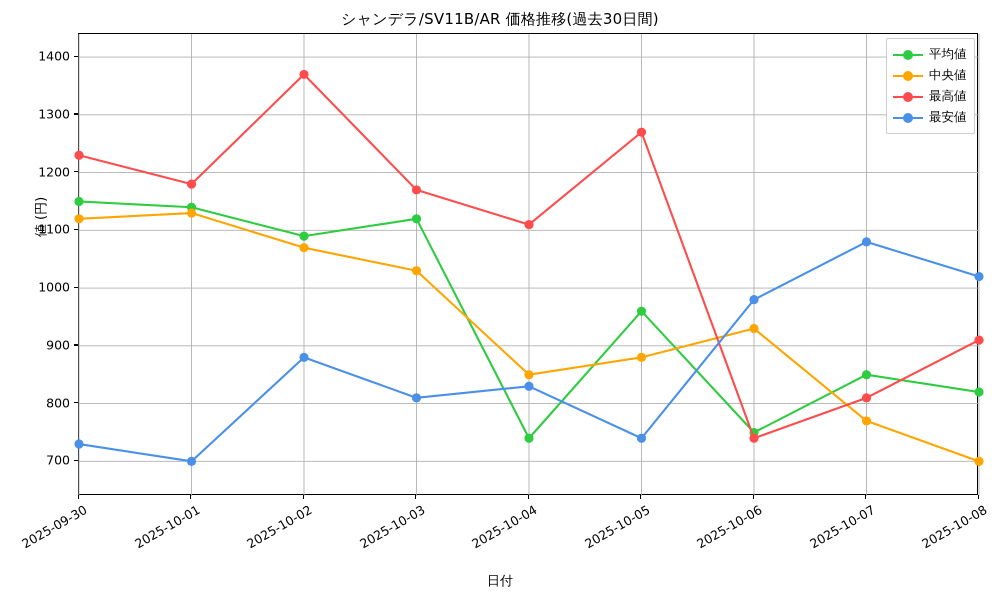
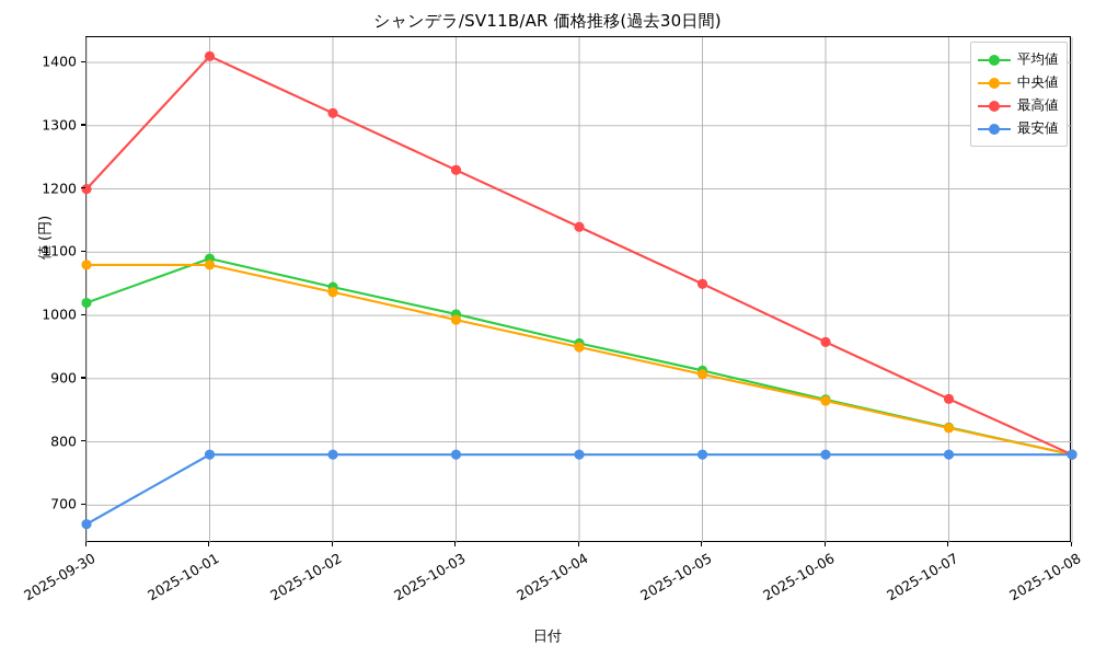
平均値/2025-09-30: 1150 -> 1020
中央値/2025-09-30: 1120 -> 1080
最高値/2025-09-30: 1230 -> 1200
最安値/2025-09-30: 730 -> 670
平均値/2025-10-01: 1140 -> 1090
中央値/2025-10-01: 1130 -> 1080
最高値/2025-10-01: 1180 -> 1410
最安値/2025-10-01: 700 -> 780
平均値/2025-10-02: 1090 -> 1040
中央値/2025-10-02: 1070 -> 1040
最高値/2025-10-02: 1370 -> 1320
最安値/2025-10-02: 880 -> 780
平均値/2025-10-03: 1120 -> 1000
中央値/2025-10-03: 1030 -> 990
最高値/2025-10-03: 1170 -> 1230
最安値/2025-10-03: 810 -> 780
平均値/2025-10-04: 740 -> 960
中央値/2025-10-04: 850 -> 950
最高値/2025-10-04: 1110 -> 1140
最安値/2025-10-04: 830 -> 780
平均値/2025-10-05: 960 -> 910
中央値/2025-10-05: 880 -> 910
最高値/2025-10-05: 1270 -> 1050
最安値/2025-10-05: 740 -> 780
平均値/2025-10-06: 750 -> 870
中央値/2025-10-06: 930 -> 860
最高値/2025-10-06: 740 -> 960
最安値/2025-10-06: 980 -> 780
平均値/2025-10-07: 850 -> 820
中央値/2025-10-07: 770 -> 820
最高値/2025-10-07: 810 -> 870
最安値/2025-10-07: 1080 -> 780
平均値/2025-10-08: 820 -> 780
中央値/2025-10-08: 700 -> 780
最高値/2025-10-08: 910 -> 780
最安値/2025-10-08: 1020 -> 780
